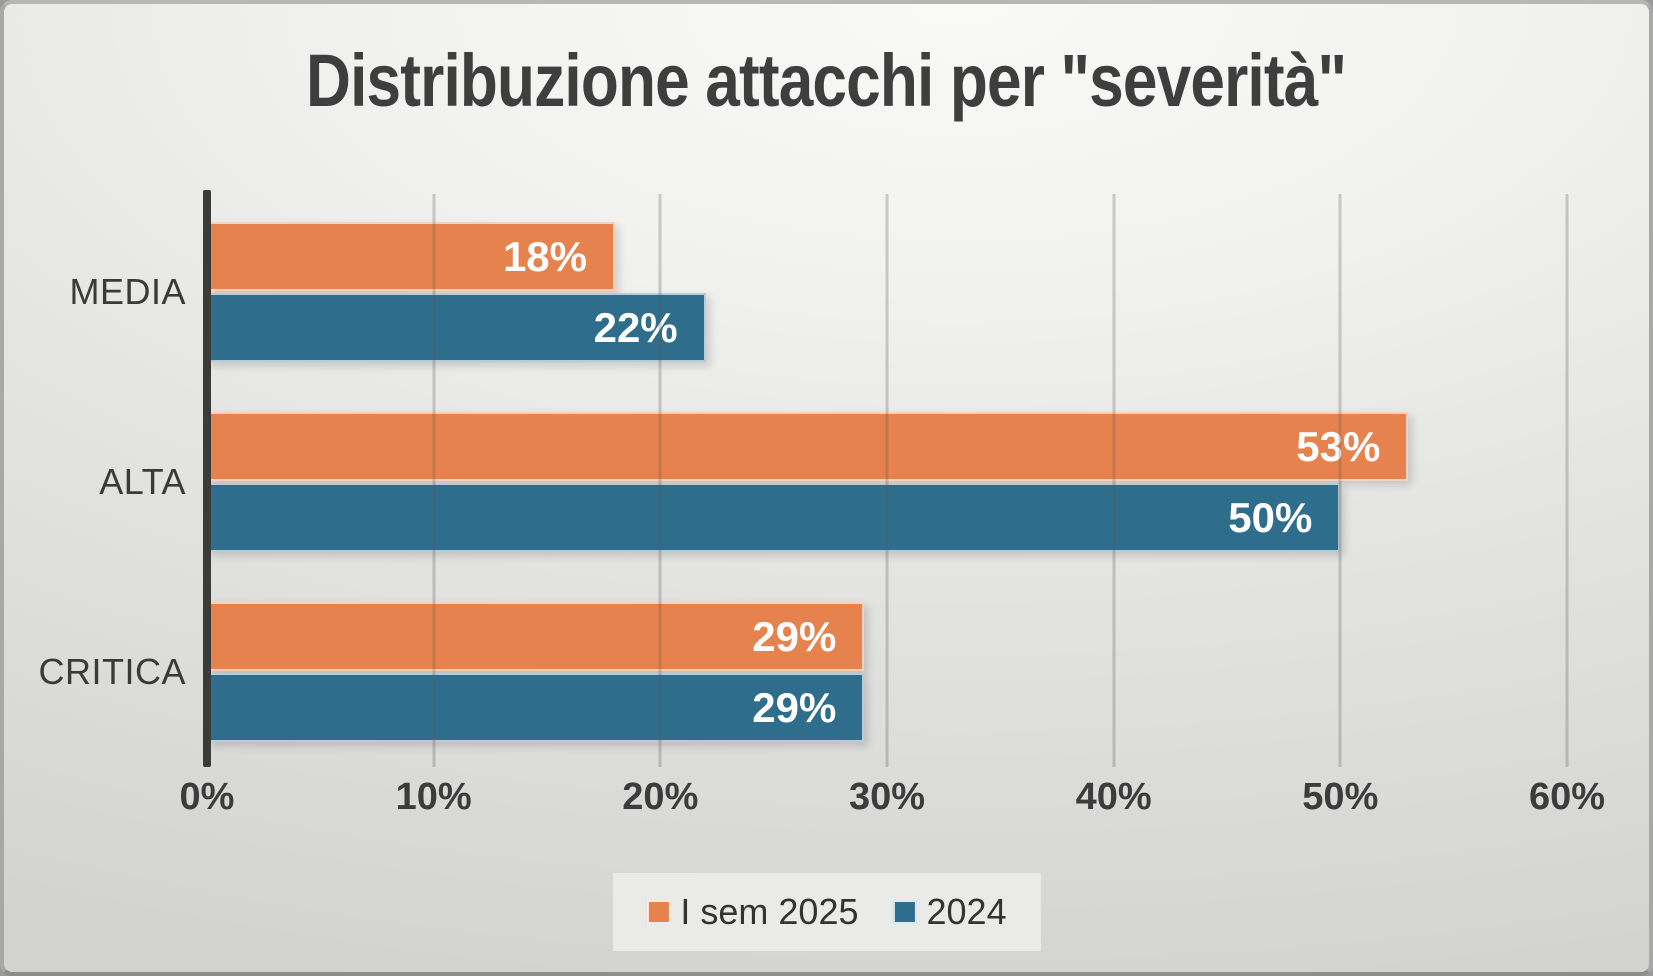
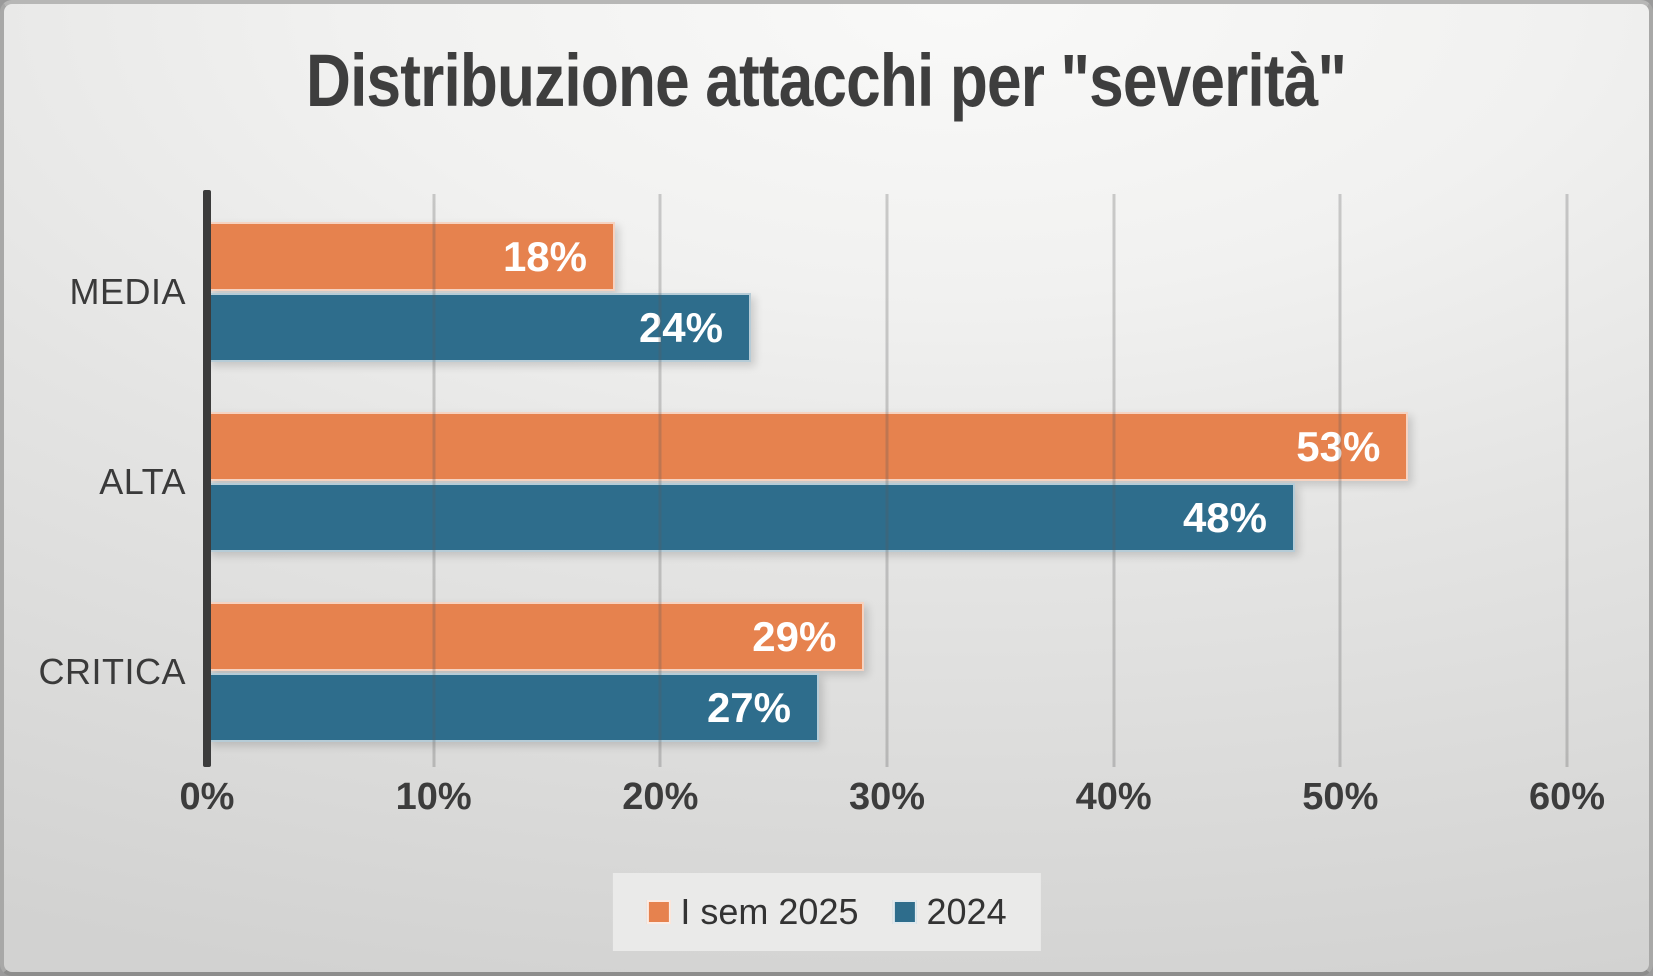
2024/MEDIA: 22% -> 24%
2024/ALTA: 50% -> 48%
2024/CRITICA: 29% -> 27%
